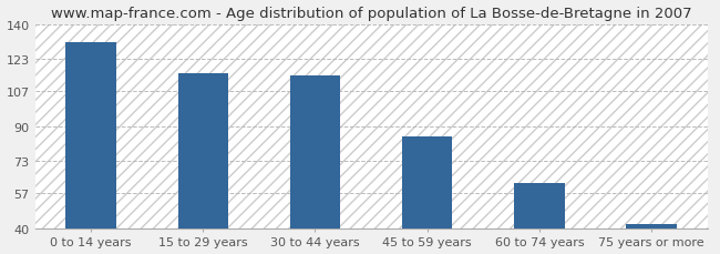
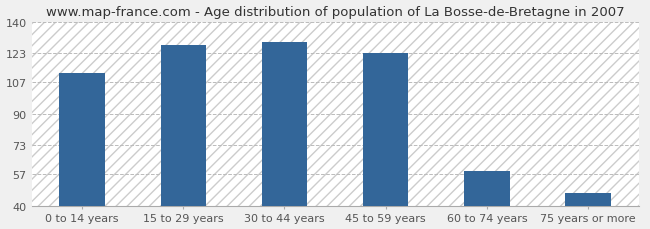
0 to 14 years: 131 -> 112
15 to 29 years: 116 -> 127
30 to 44 years: 115 -> 129
45 to 59 years: 85 -> 123
60 to 74 years: 62 -> 59
75 years or more: 42 -> 47
